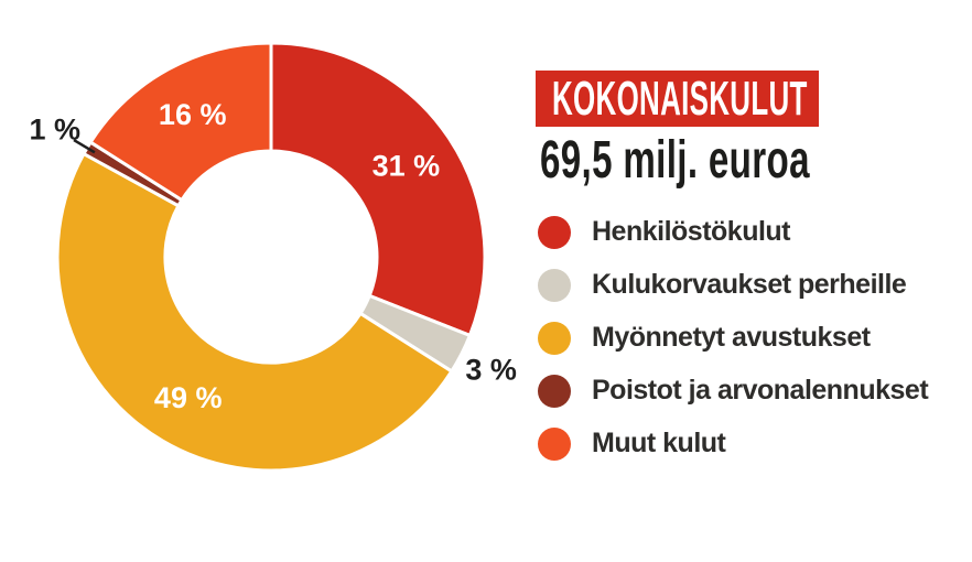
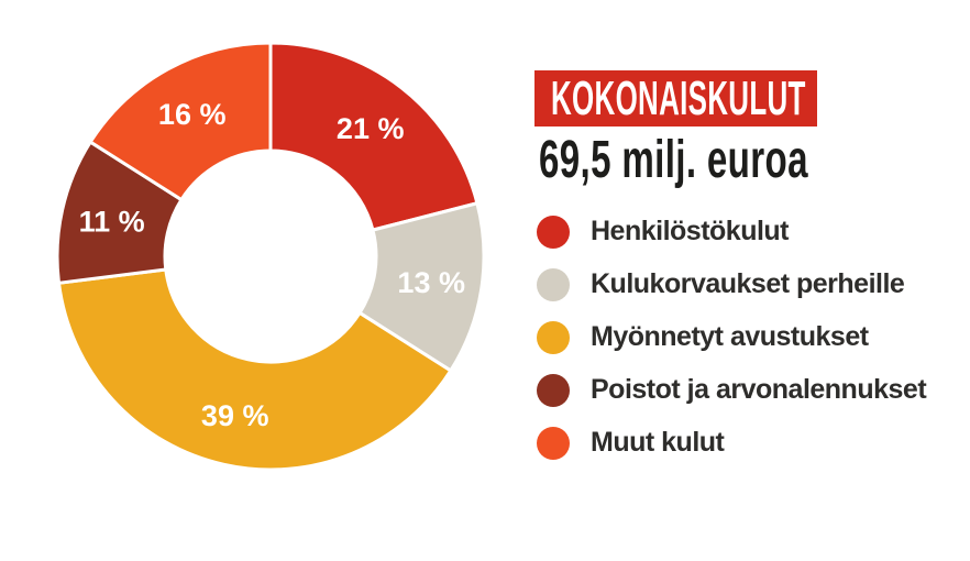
Henkilöstökulut: 31 -> 21
Kulukorvaukset perheille: 3 -> 13
Myönnetyt avustukset: 49 -> 39
Poistot ja arvonalennukset: 1 -> 11
